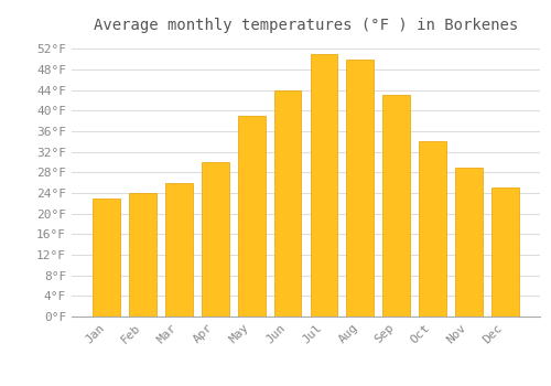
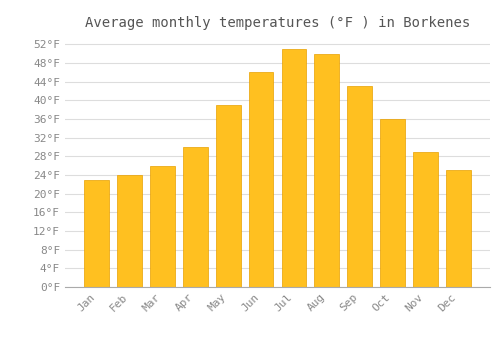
Jun: 44°F -> 46°F
Oct: 34°F -> 36°F
